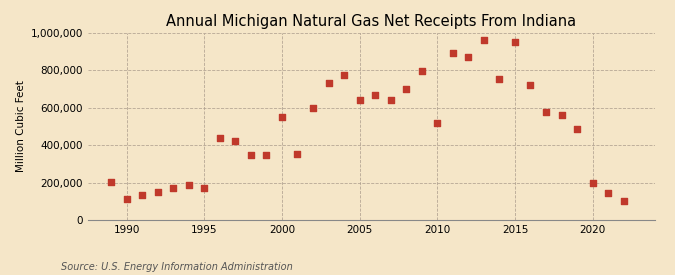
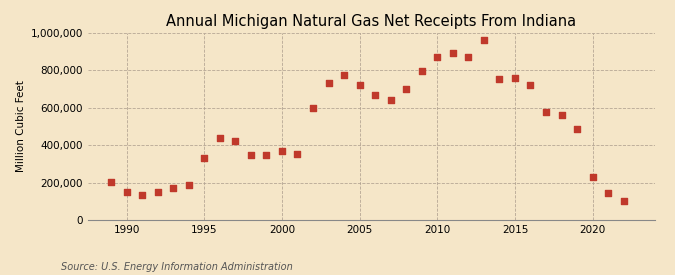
1990: 110,000 -> 150,000
1995: 170,000 -> 330,000
2000: 550,000 -> 370,000
2005: 640,000 -> 720,000
2010: 520,000 -> 870,000
2015: 950,000 -> 760,000
2020: 200,000 -> 230,000
